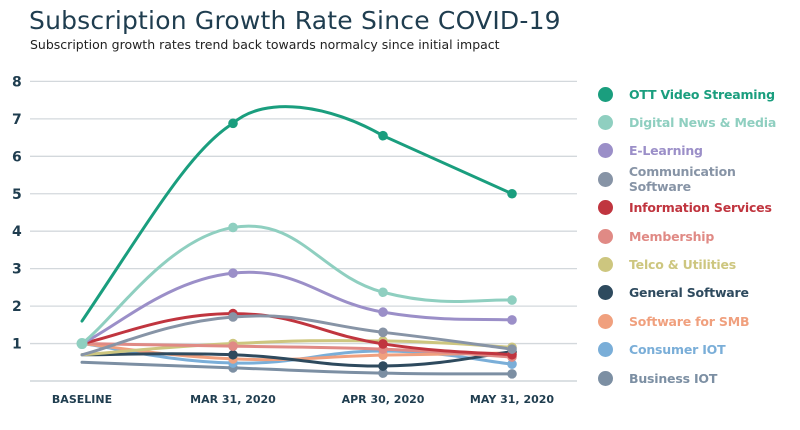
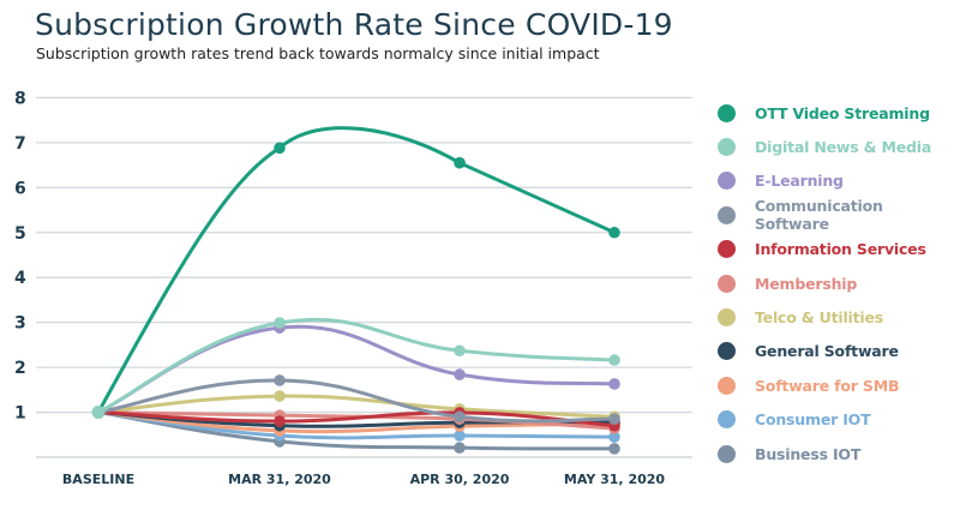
OTT Video Streaming/BASELINE: 1.6 -> 1.0
Communication Software/BASELINE: 0.7 -> 1.0
Telco & Utilities/BASELINE: 0.7 -> 1.0
General Software/BASELINE: 0.7 -> 1.0
Business IOT/BASELINE: 0.5 -> 1.0
Digital News & Media/MAR 31, 2020: 4.1 -> 3.0
Information Services/MAR 31, 2020: 1.8 -> 0.8
Telco & Utilities/MAR 31, 2020: 1.0 -> 1.4
Communication Software/APR 30, 2020: 1.3 -> 0.9
General Software/APR 30, 2020: 0.4 -> 0.8
Consumer IOT/APR 30, 2020: 0.8 -> 0.5
